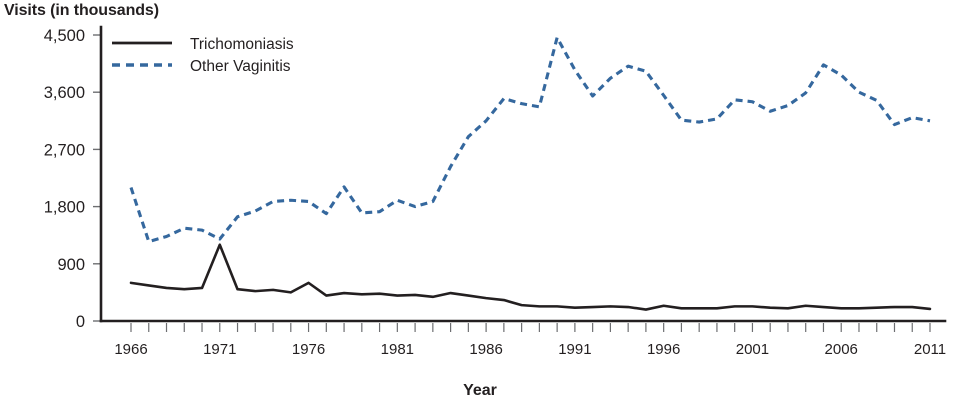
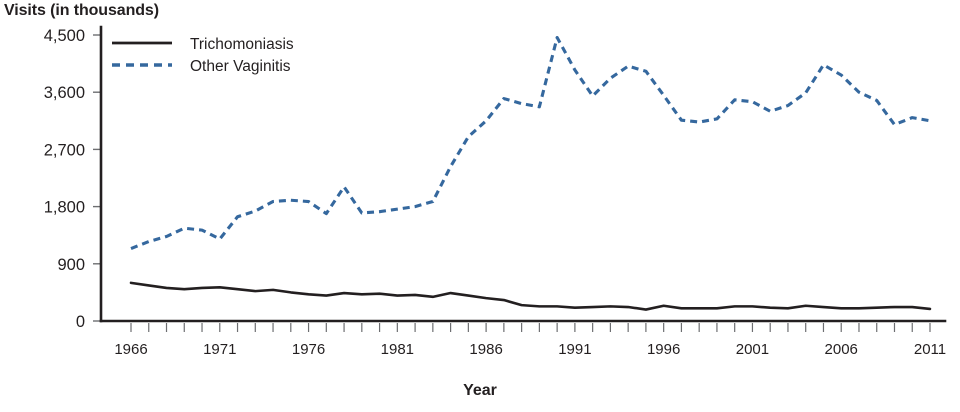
Other Vaginitis/1966: 2100 -> 1100
Trichomoniasis/1971: 1200 -> 500
Trichomoniasis/1976: 600 -> 400
Other Vaginitis/1981: 1900 -> 1800
